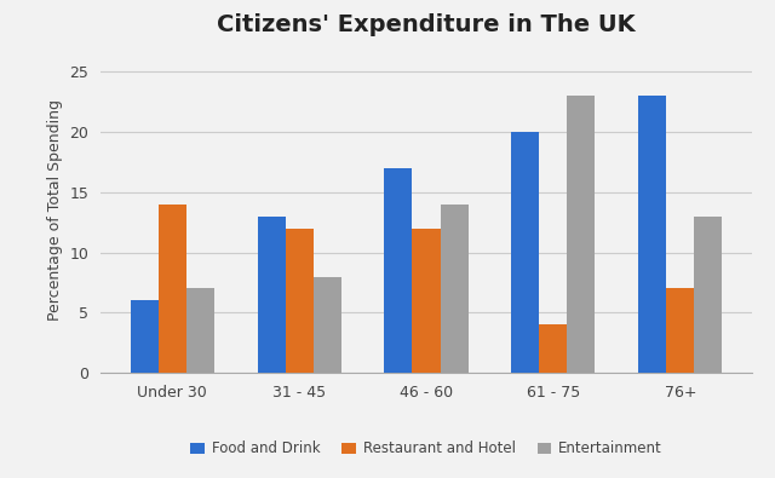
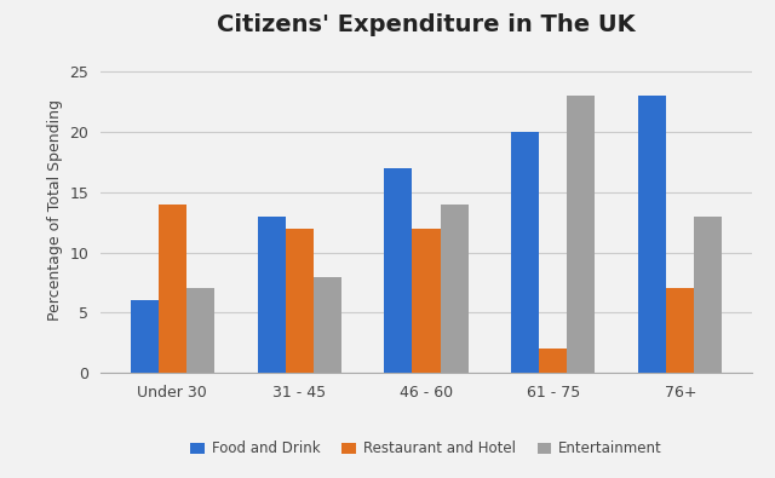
Restaurant and Hotel/61 - 75: 4 -> 2
